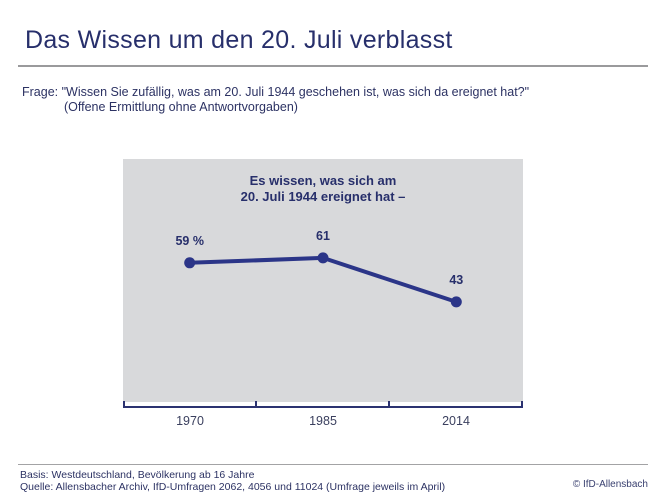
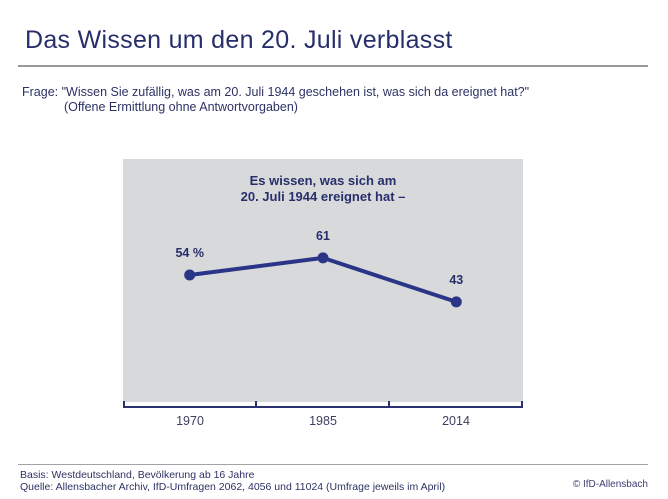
1970: 59 -> 54
